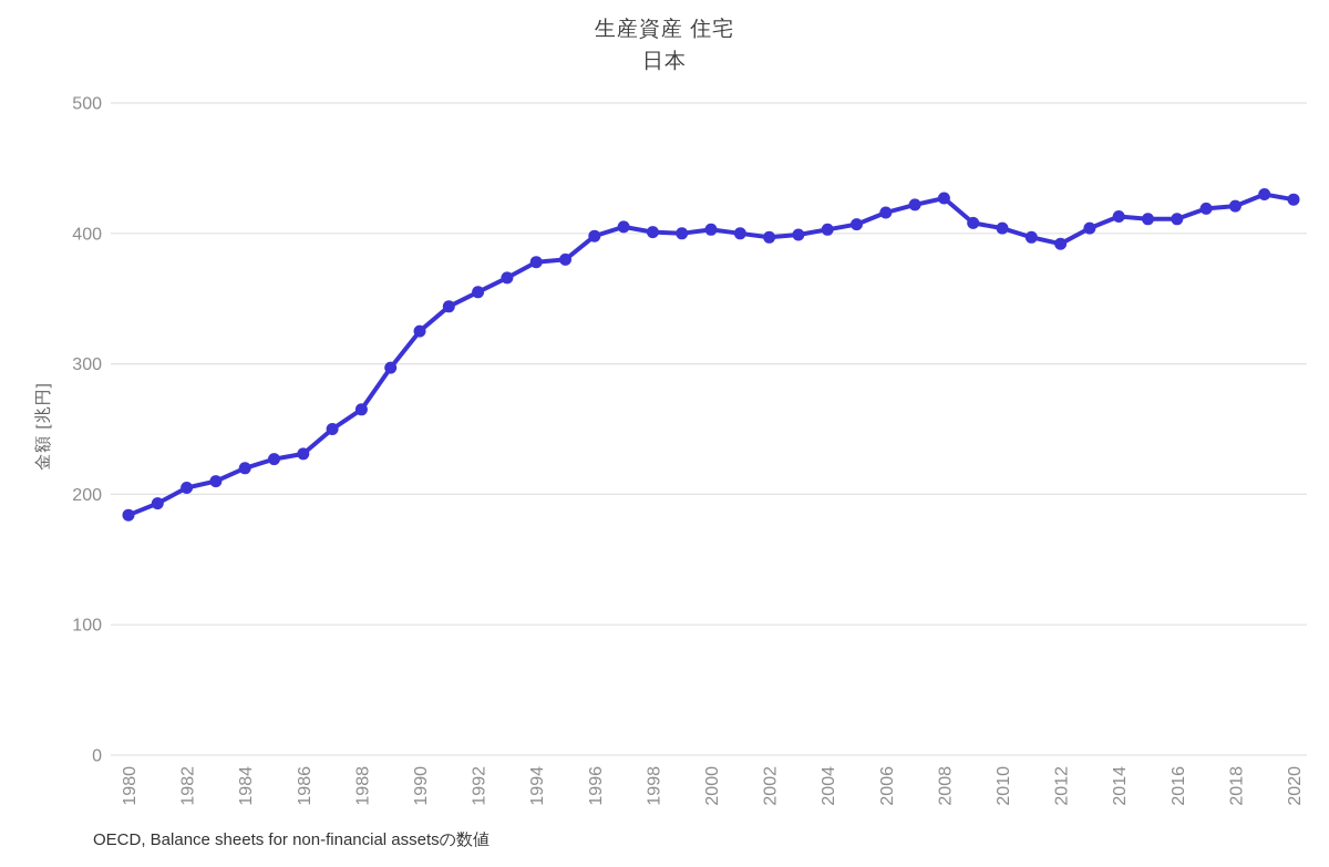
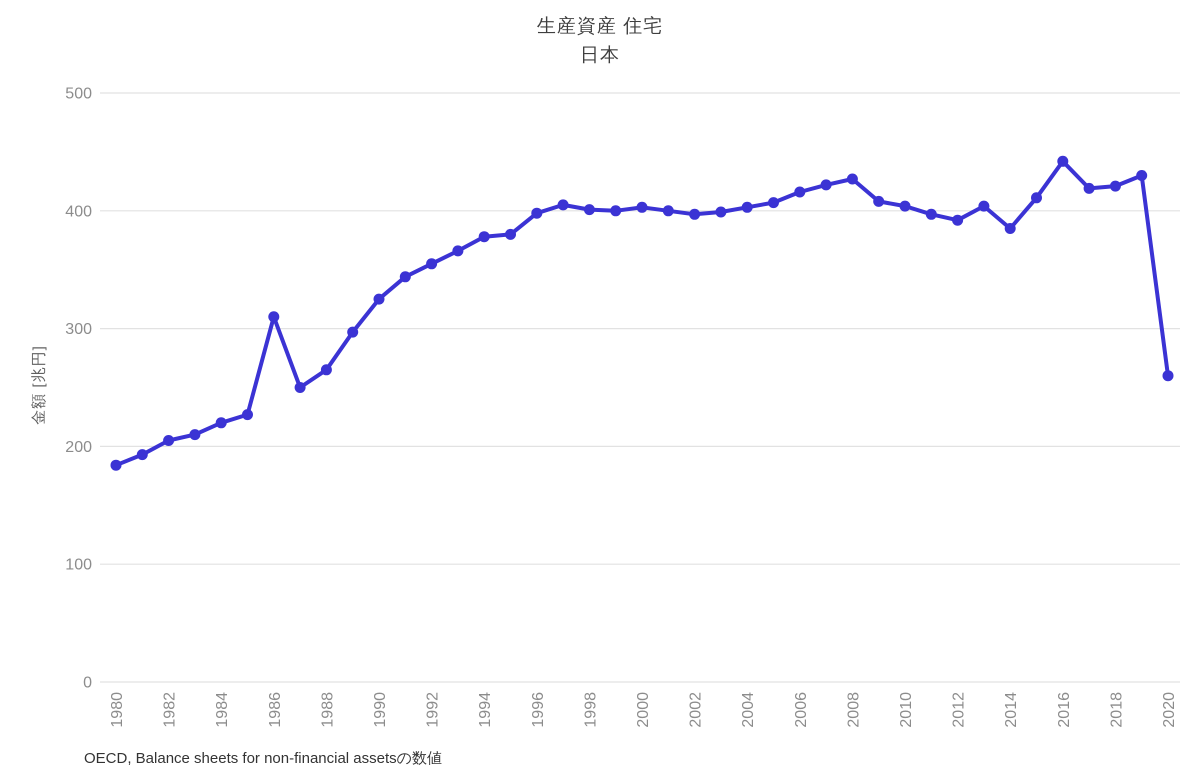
1986: 231 -> 310
2014: 413 -> 385
2016: 411 -> 442
2020: 426 -> 260
